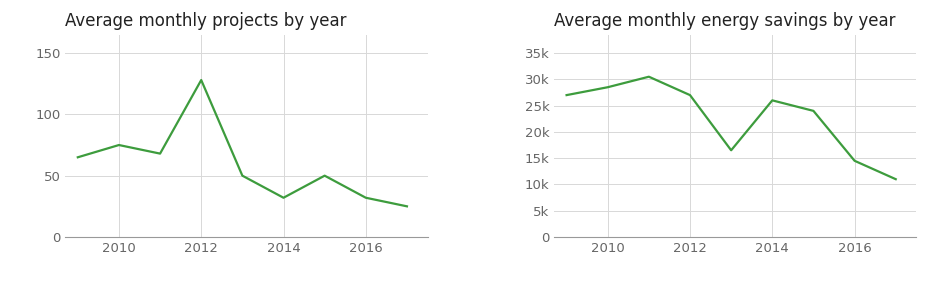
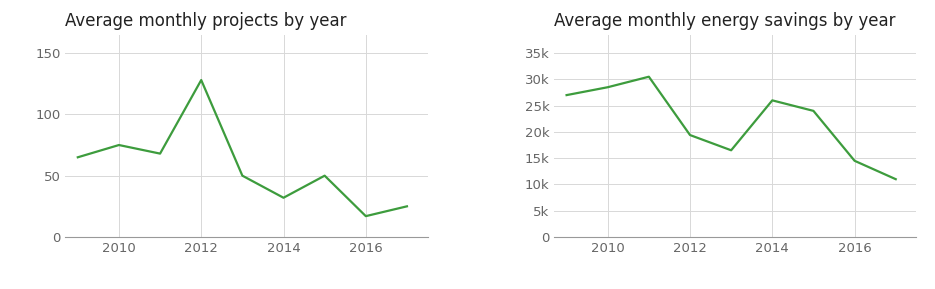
Average monthly projects by year/2016: 32 -> 17
Average monthly energy savings by year/2012: 27.0k -> 19.4k
